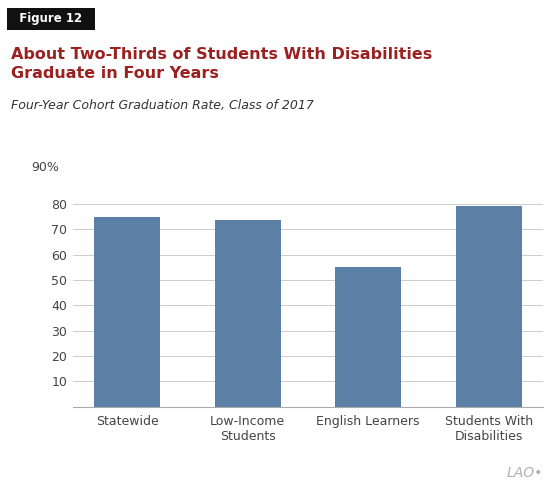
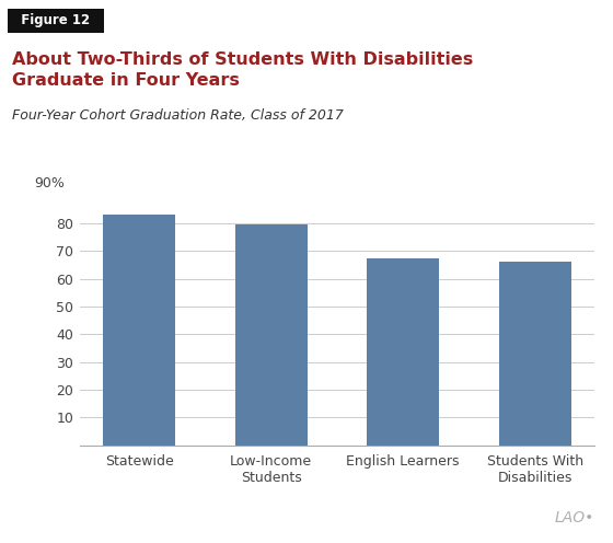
Statewide: 75.0 -> 83.0
Low-Income Students: 73.5 -> 79.5
English Learners: 55.0 -> 67.5
Students With Disabilities: 79.0 -> 66.0
